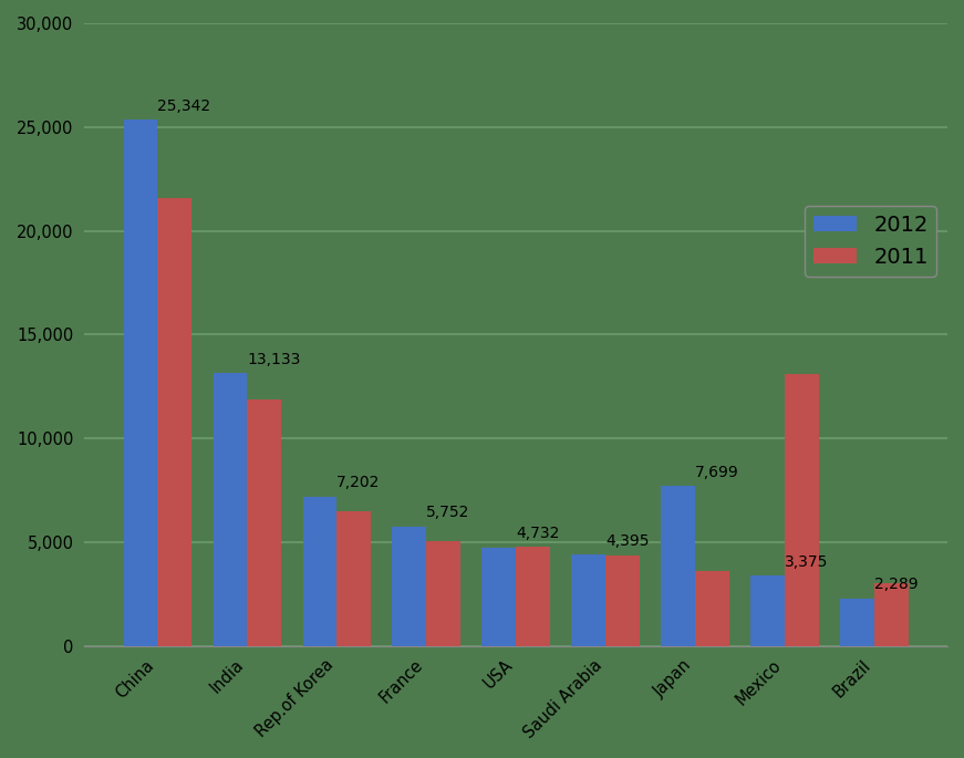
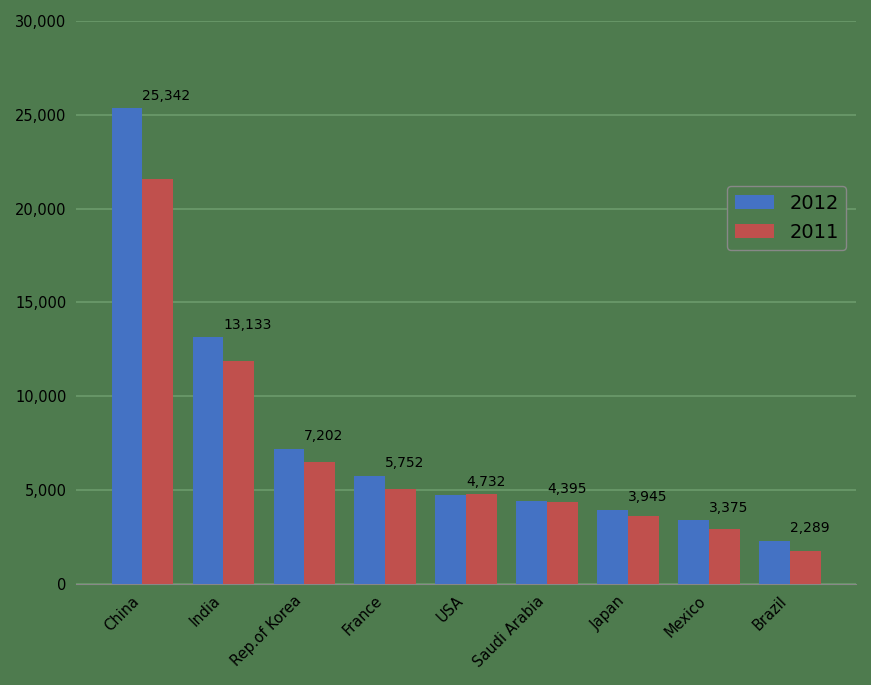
2012/Japan: 7,699 -> 3,945
2011/Mexico: 13,100 -> 2,900
2011/Brazil: 3,000 -> 1,800
